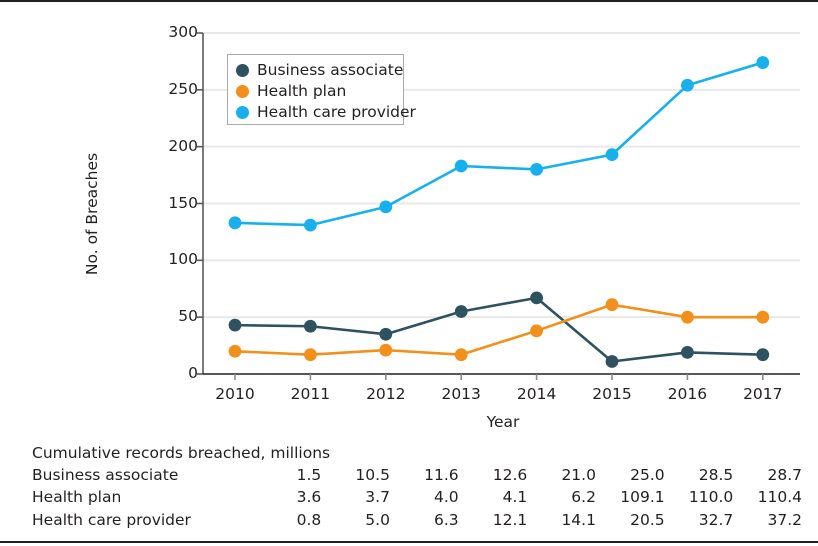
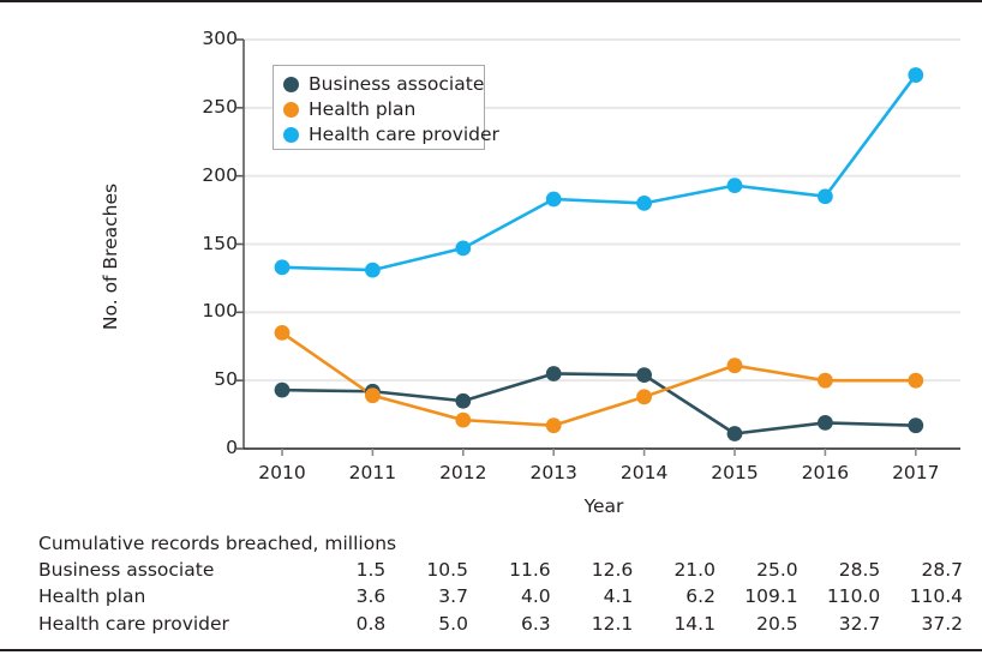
Health plan/2010: 20 -> 85
Health plan/2011: 17 -> 39
Business associate/2014: 67 -> 54
Health care provider/2016: 254 -> 185
